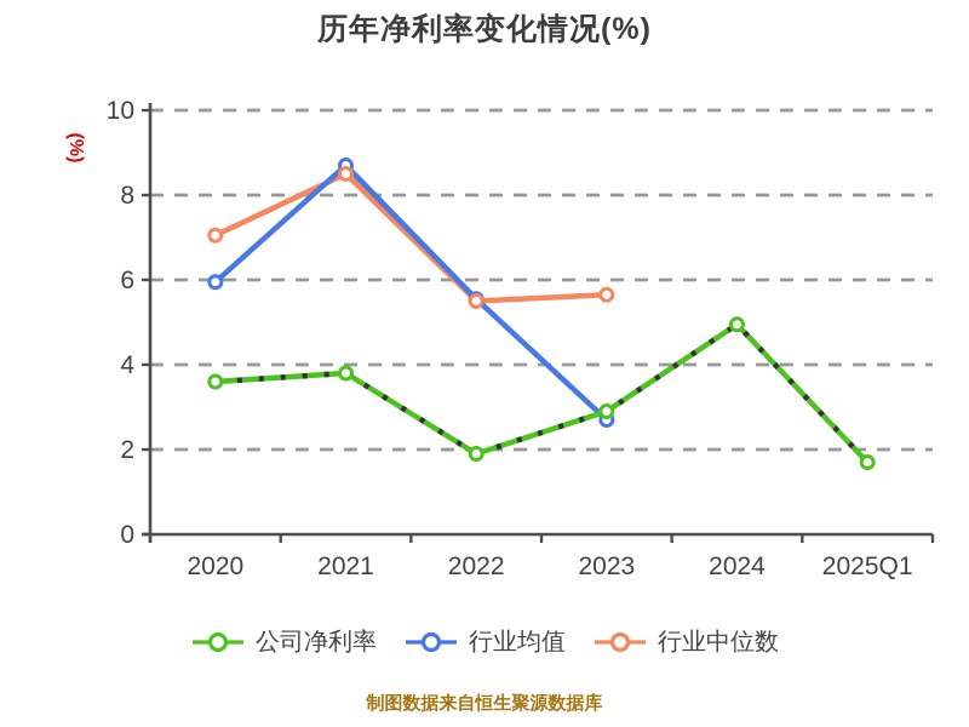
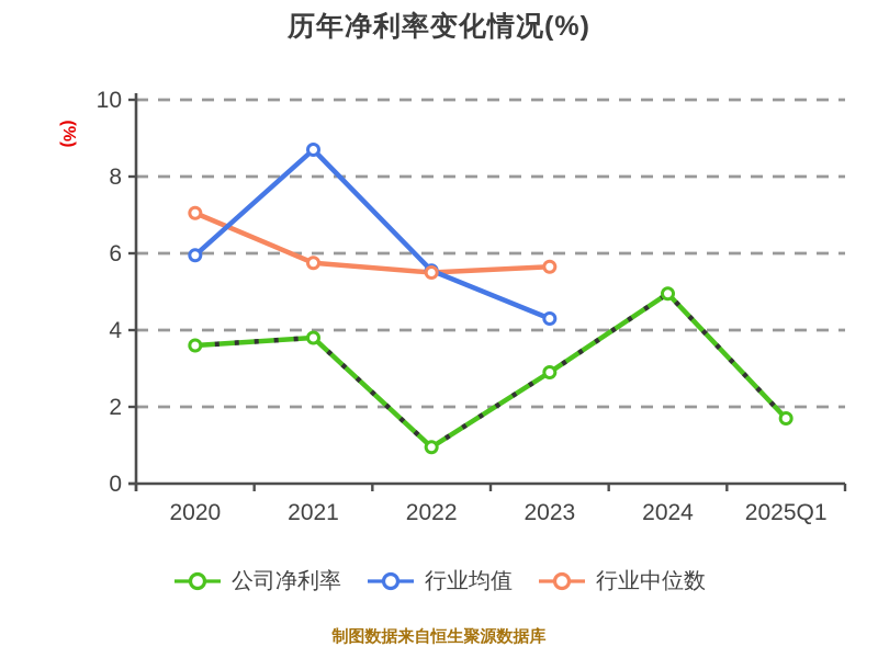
行业中位数/2021: 8.5 -> 5.8
公司净利率/2022: 1.9 -> 0.9
行业均值/2023: 2.7 -> 4.3
